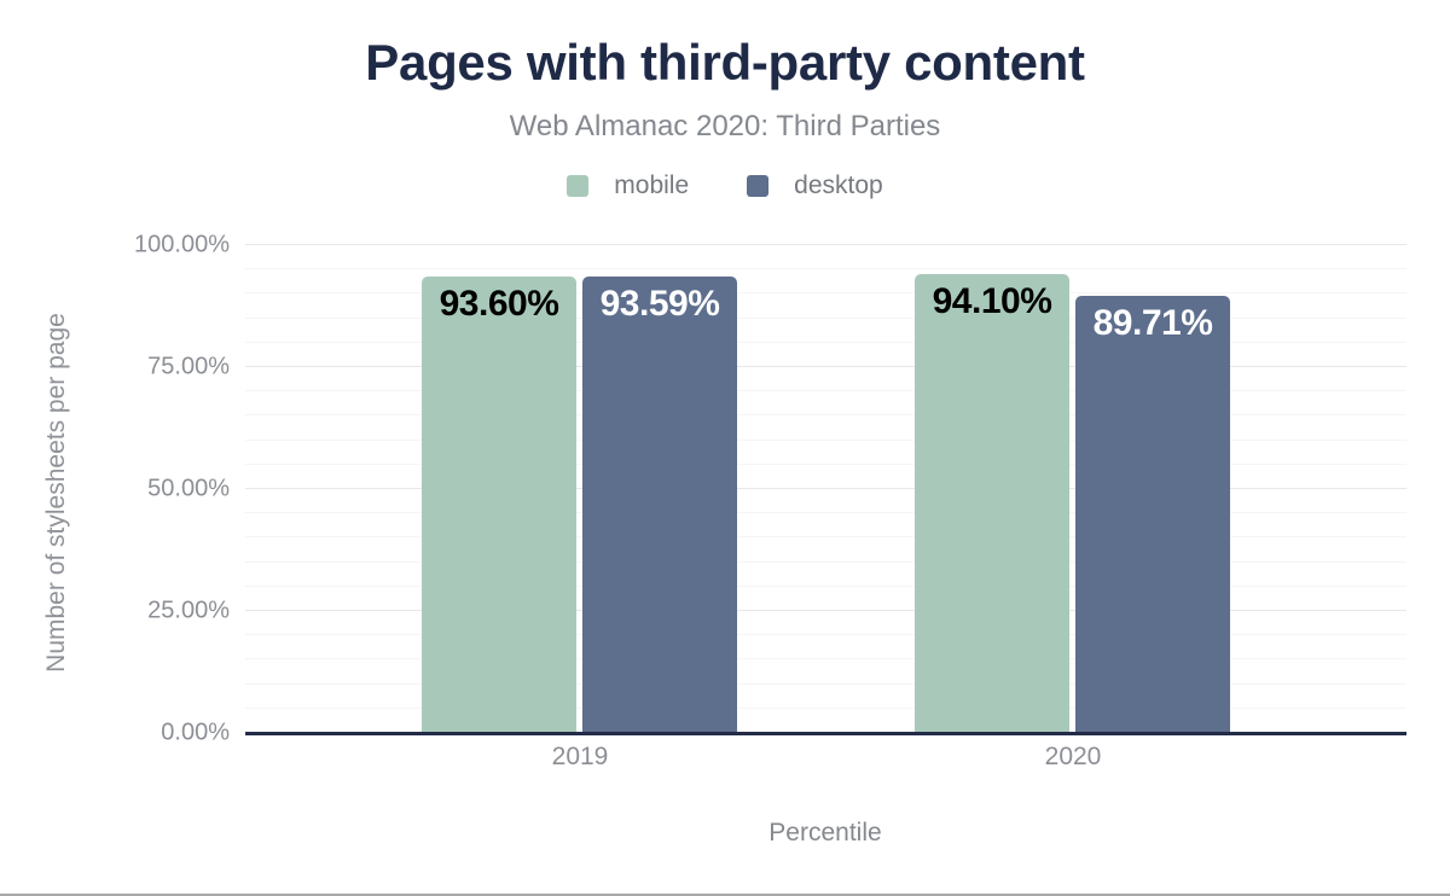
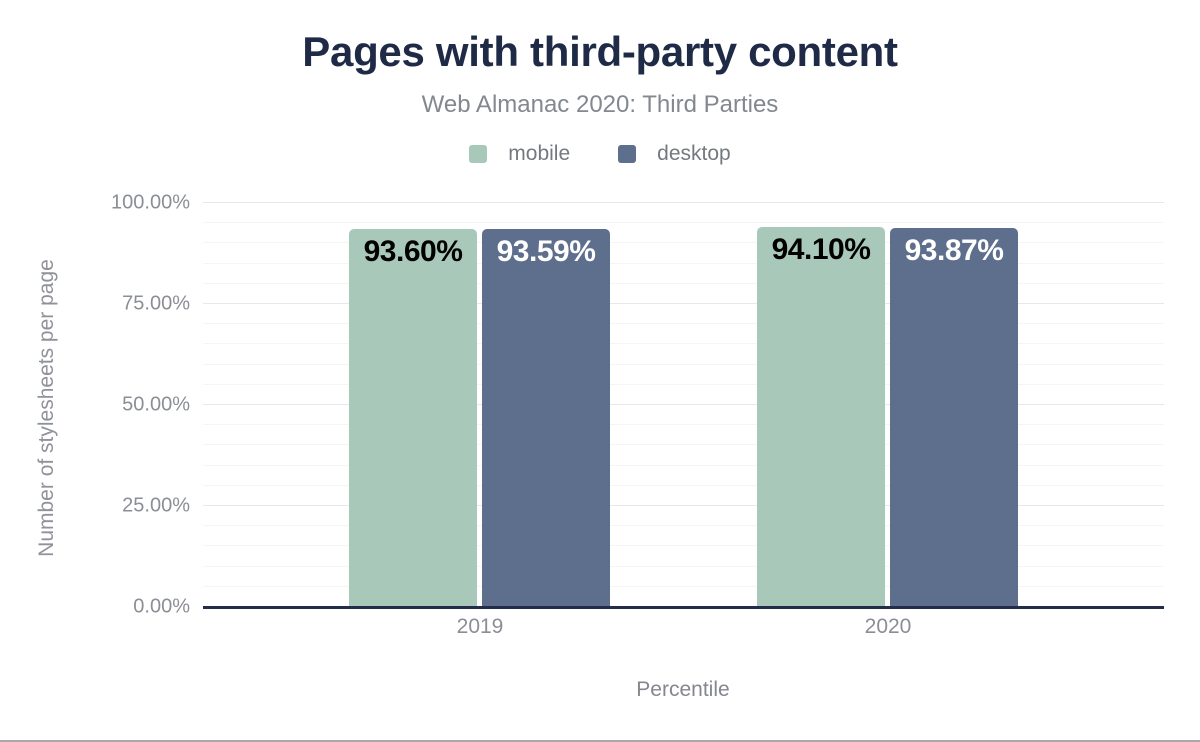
desktop/2020: 89.71% -> 93.87%
